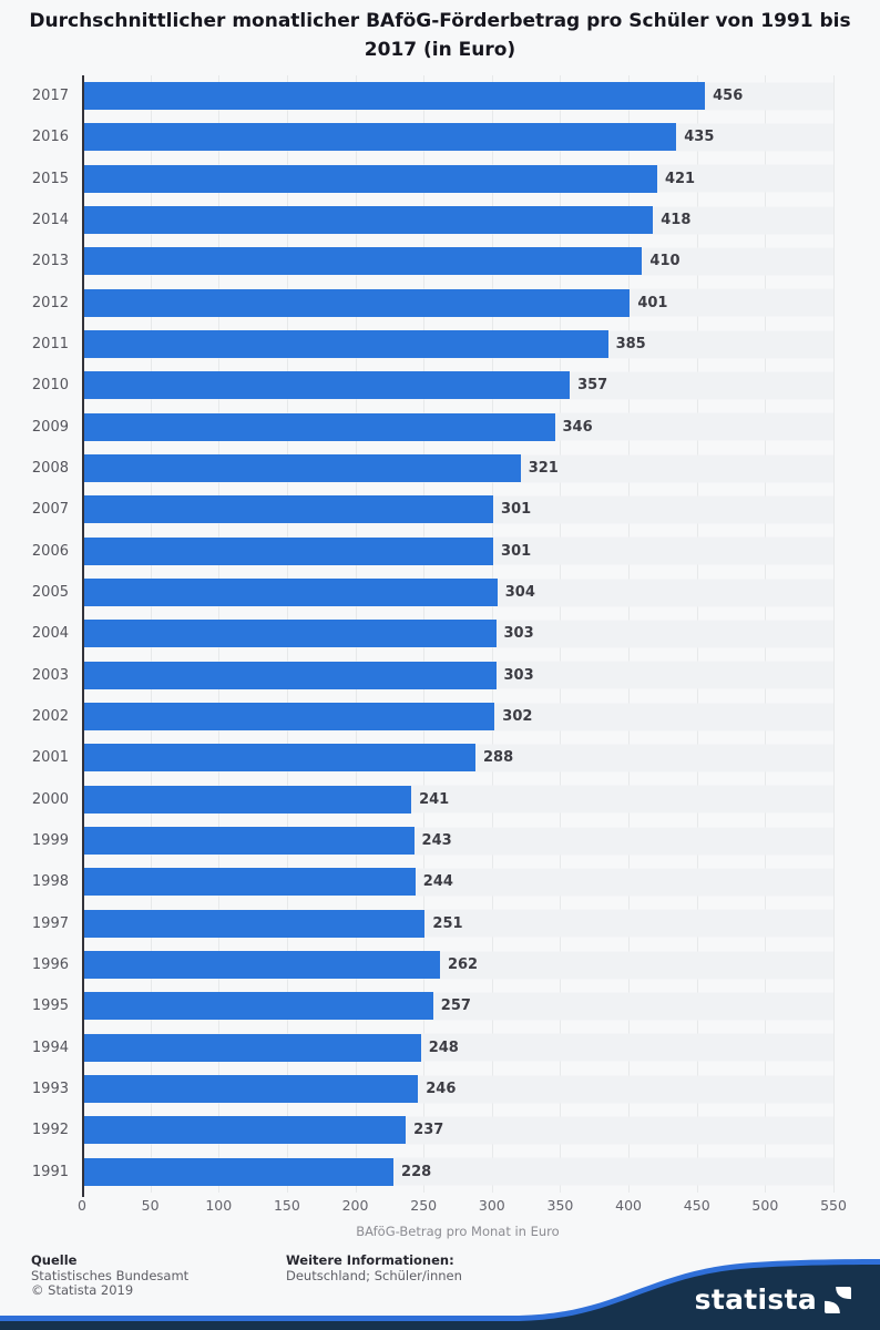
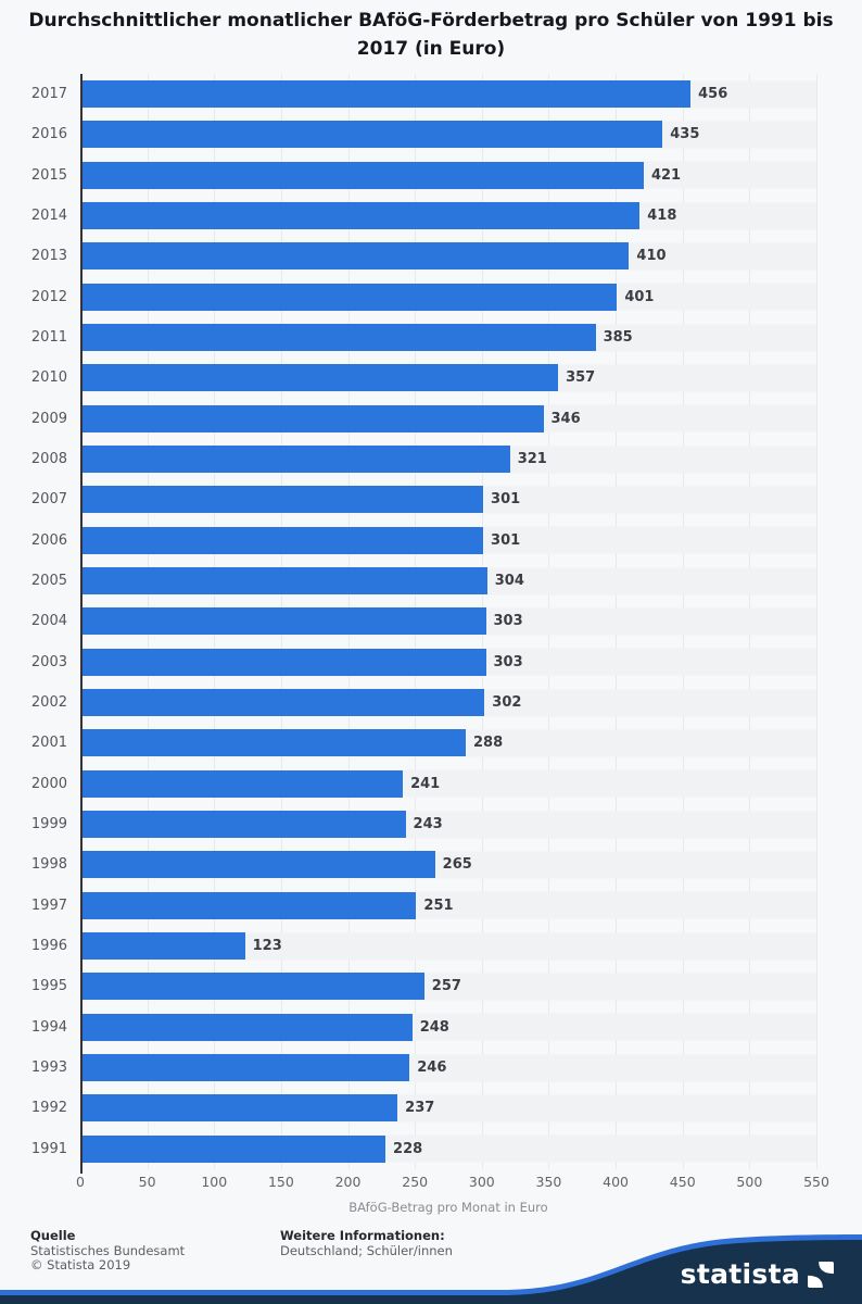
1998: 244 -> 265
1996: 262 -> 123
